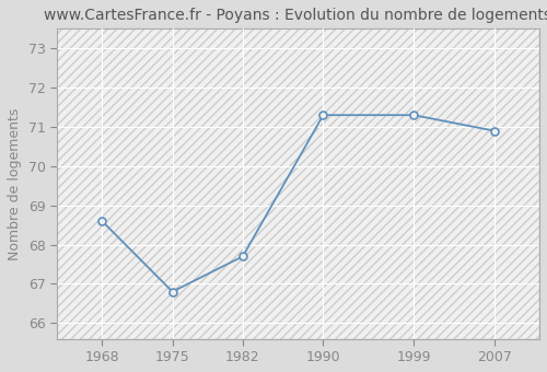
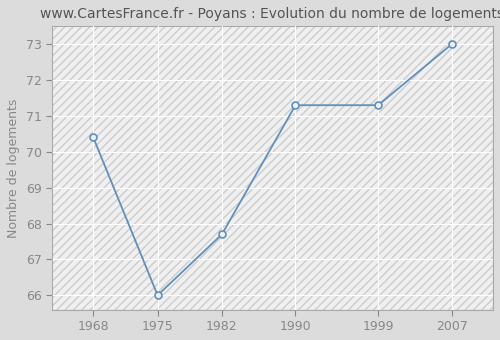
1968: 68.6 -> 70.4
1975: 66.8 -> 66.0
2007: 70.9 -> 73.0
